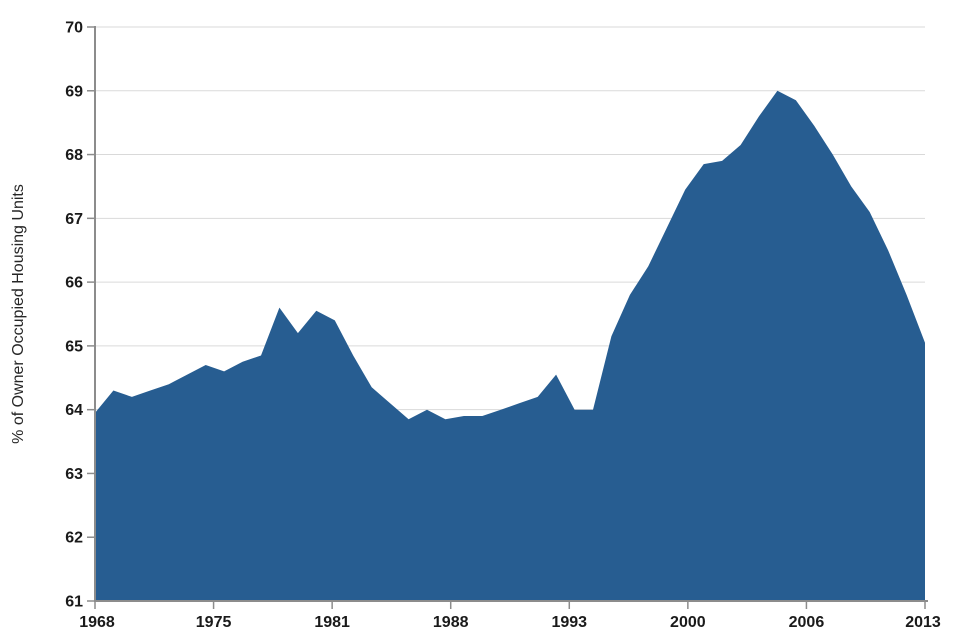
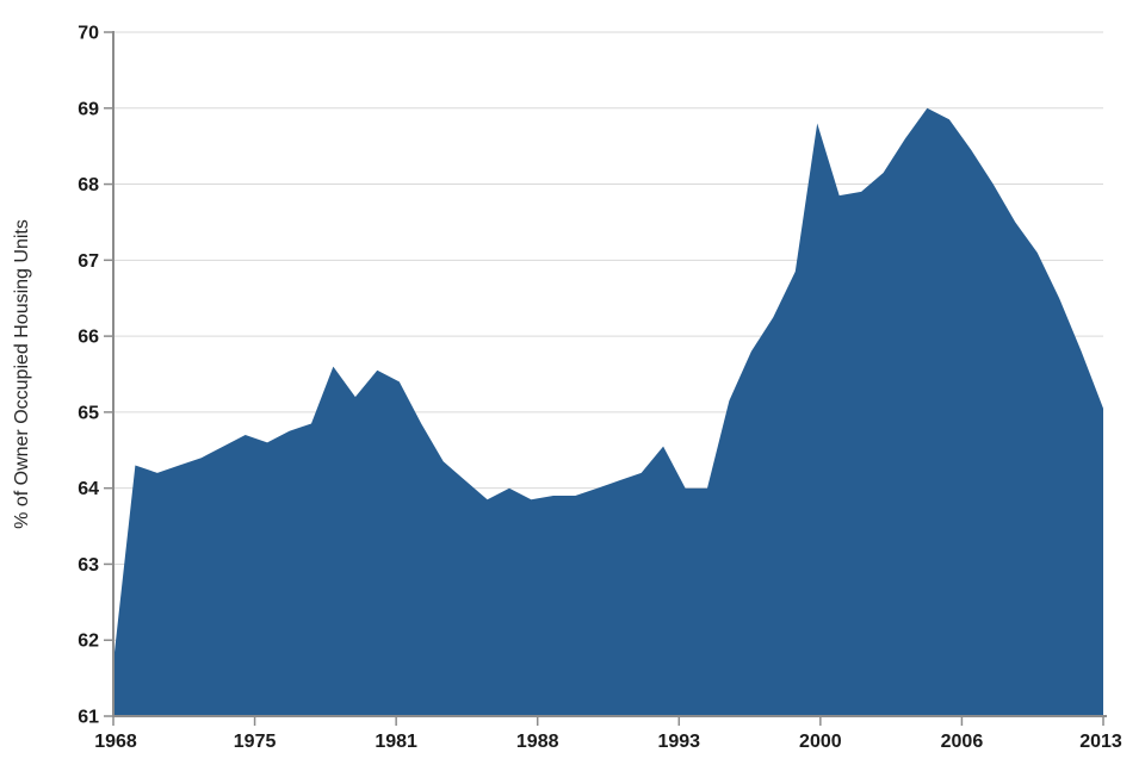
1968: 64.0 -> 61.7
2000: 67.5 -> 68.8
